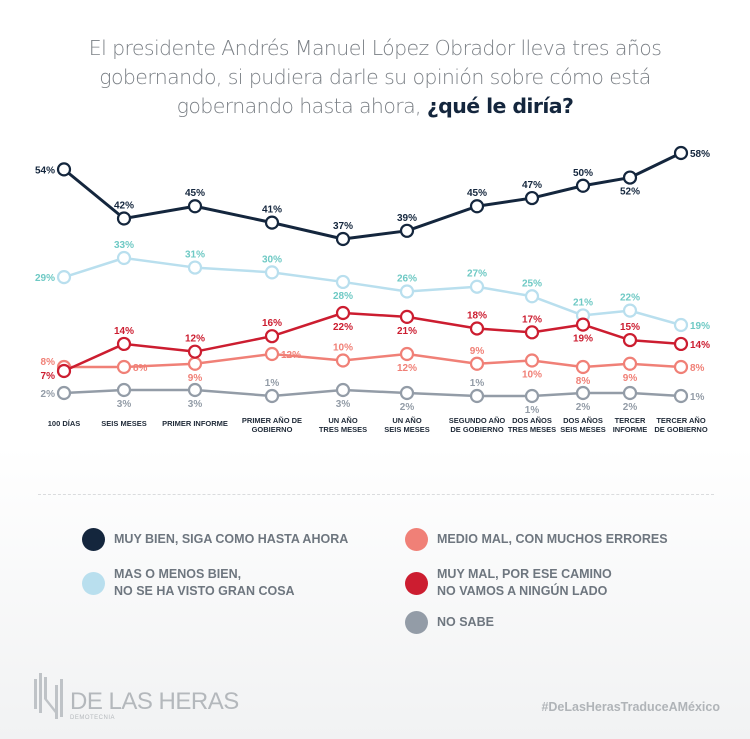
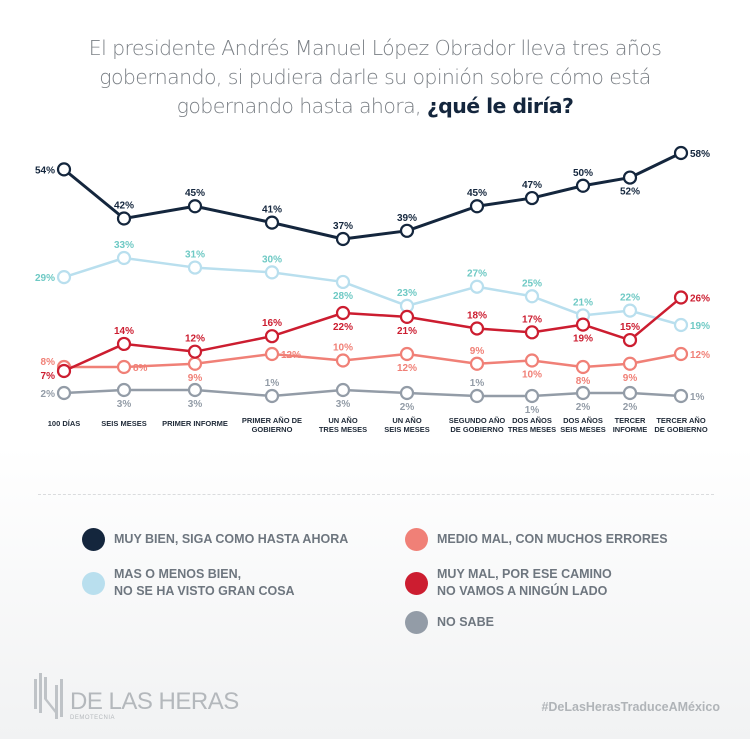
MAS O MENOS BIEN, NO SE HA VISTO GRAN COSA/UN AÑO SEIS MESES: 26% -> 23%
MUY MAL, POR ESE CAMINO NO VAMOS A NINGÚN LADO/TERCER AÑO DE GOBIERNO: 14% -> 26%
MEDIO MAL, CON MUCHOS ERRORES/TERCER AÑO DE GOBIERNO: 8% -> 12%
